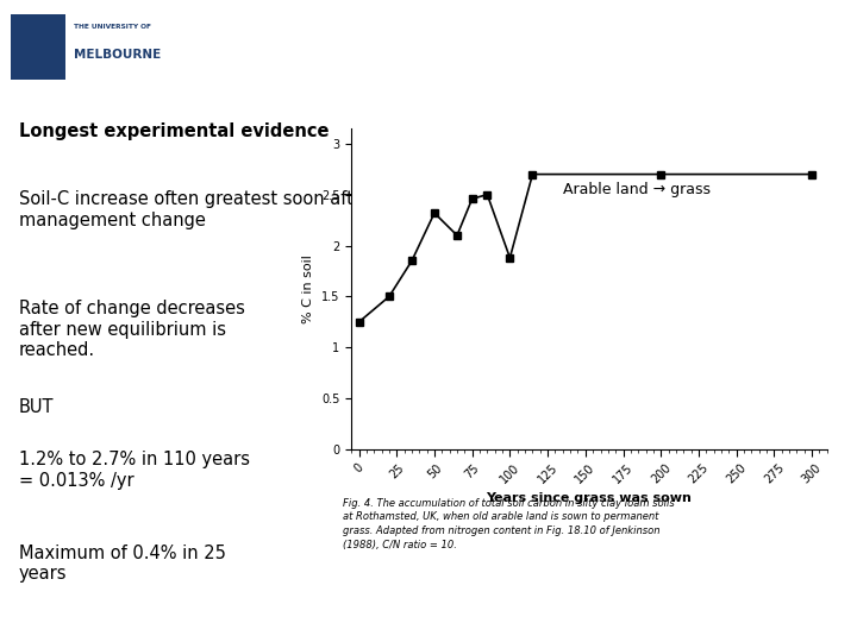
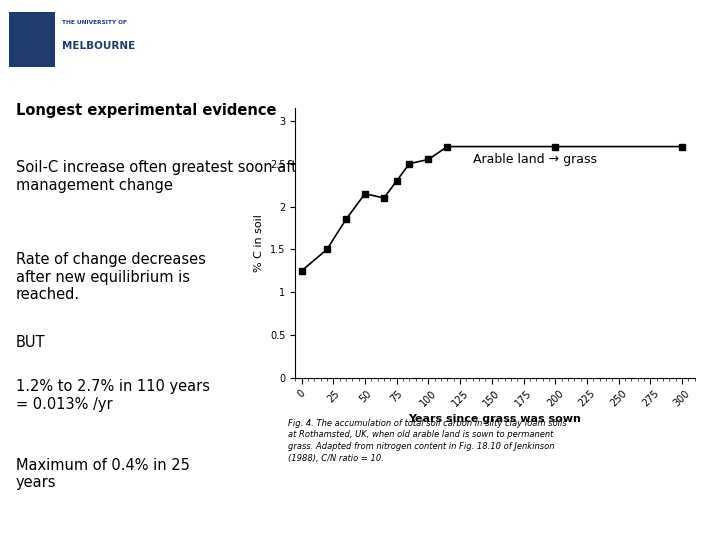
50: 2.32 -> 2.15
75: 2.46 -> 2.30
100: 1.88 -> 2.55
